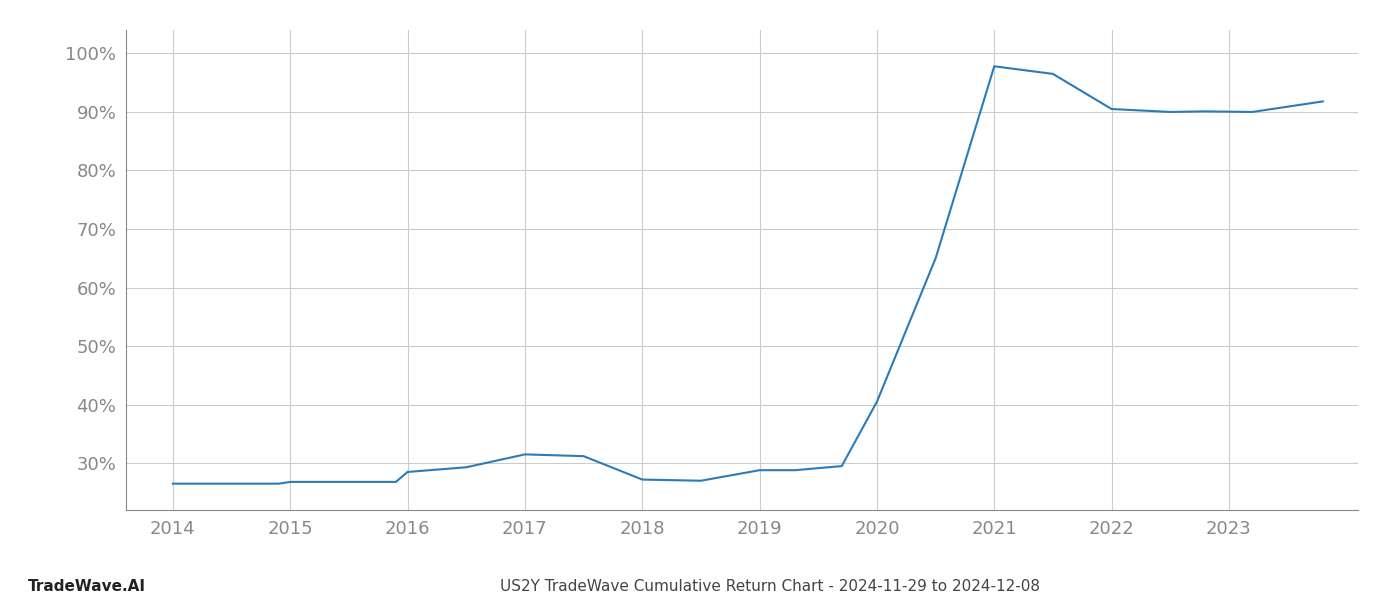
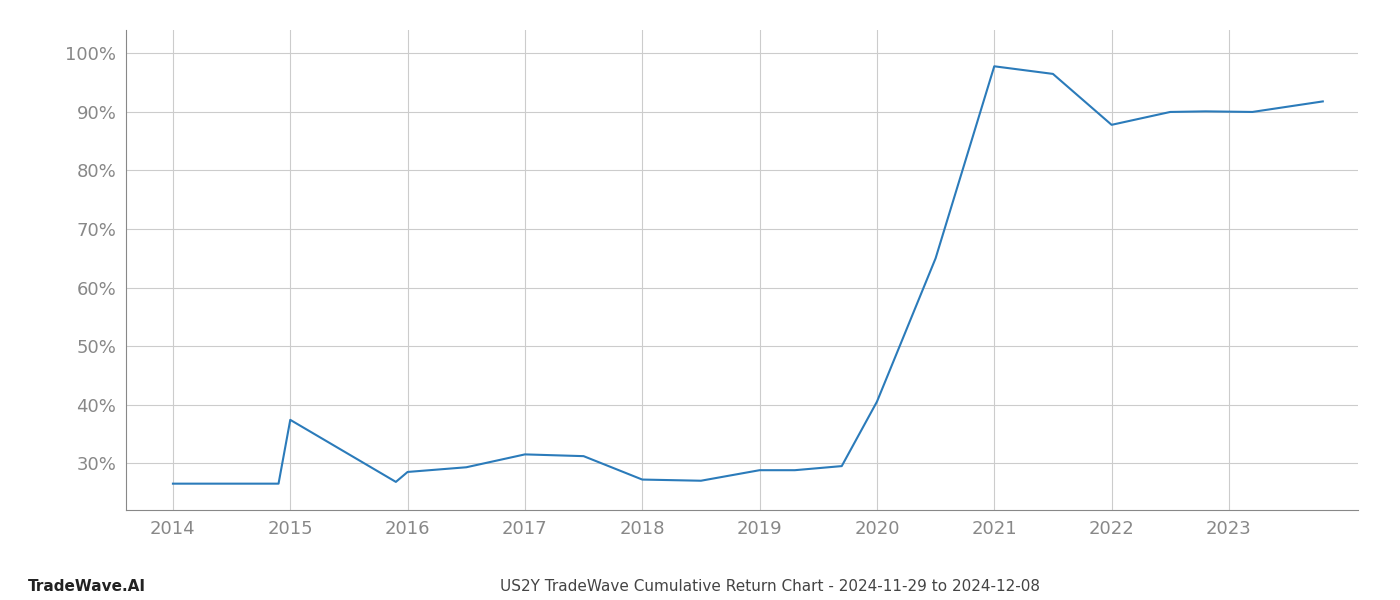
2015: 26.8% -> 37.4%
2022: 90.5% -> 87.8%
